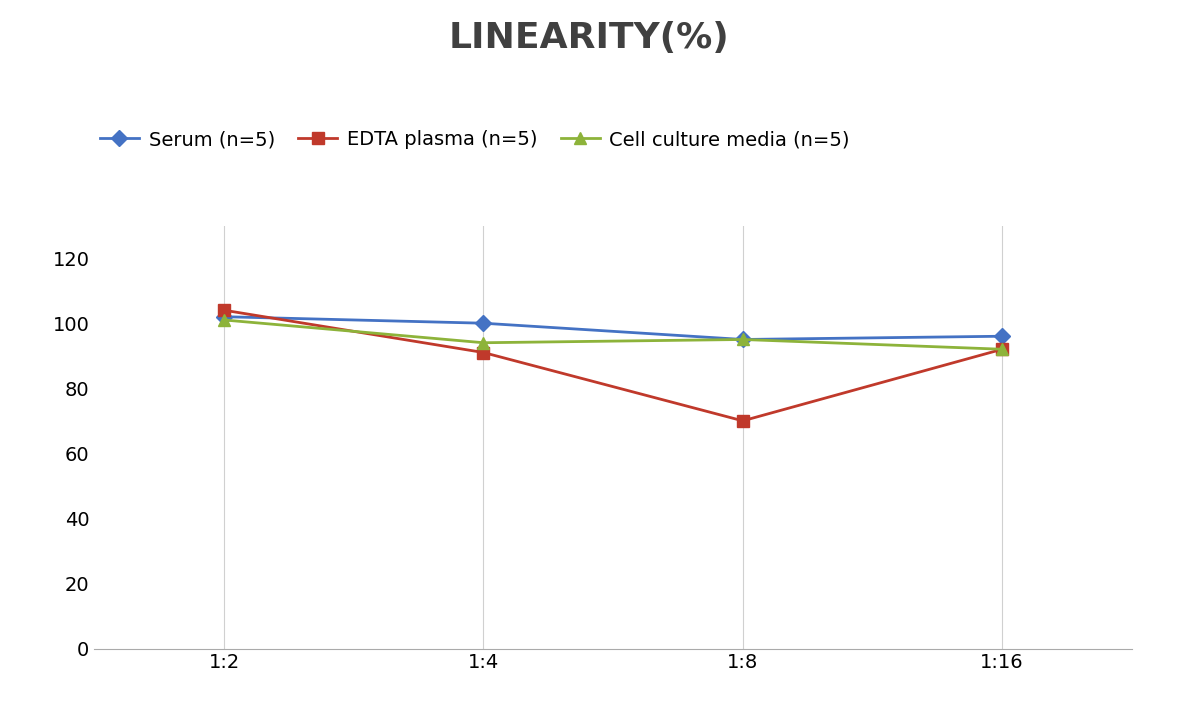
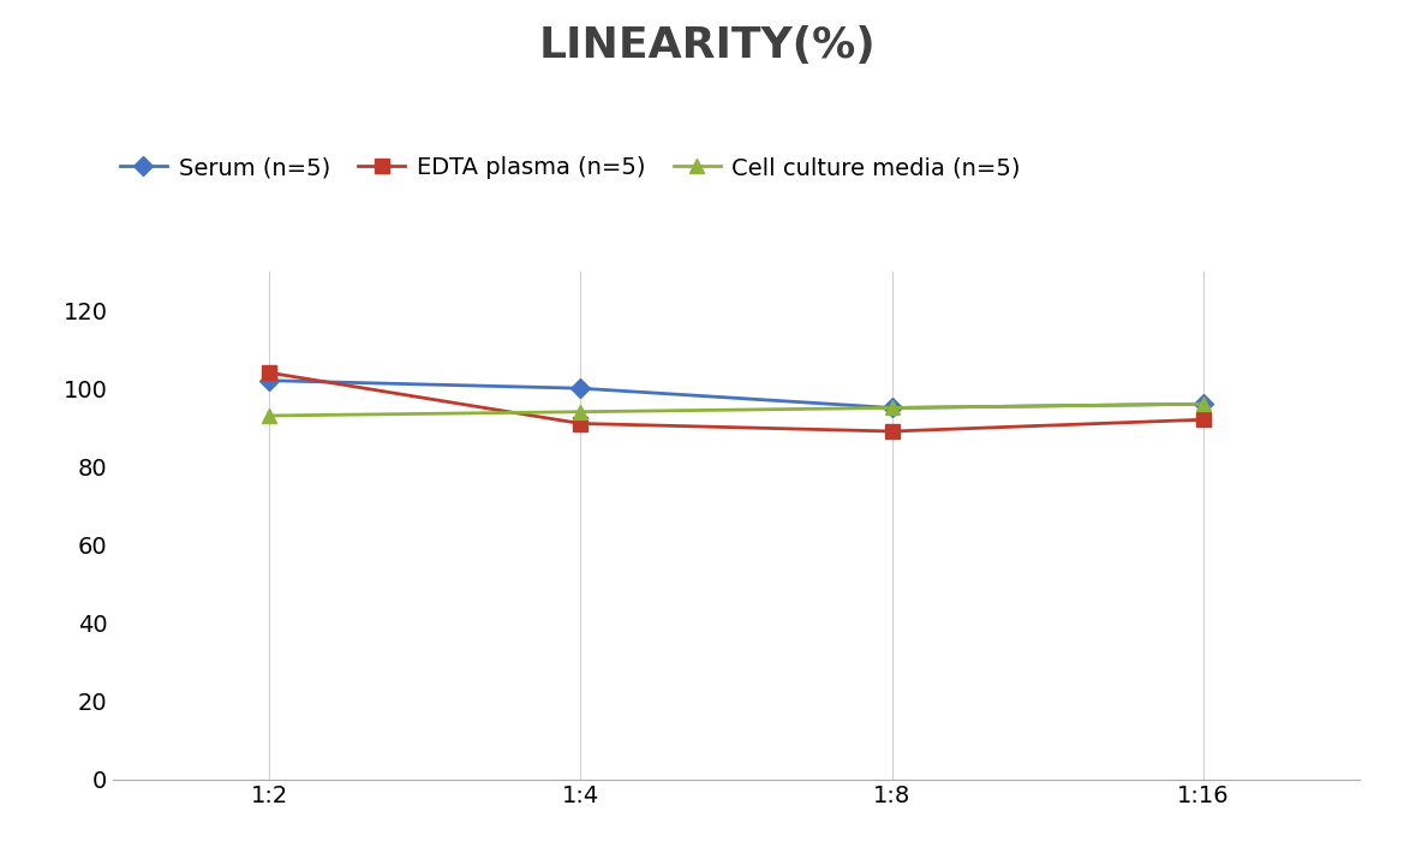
Cell culture media (n=5)/1:2: 101 -> 93
EDTA plasma (n=5)/1:8: 70 -> 89
Cell culture media (n=5)/1:16: 92 -> 96
